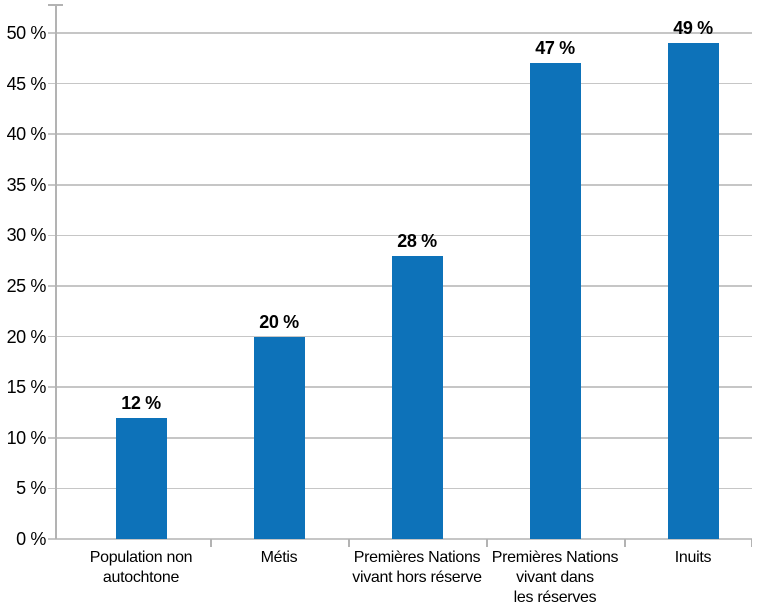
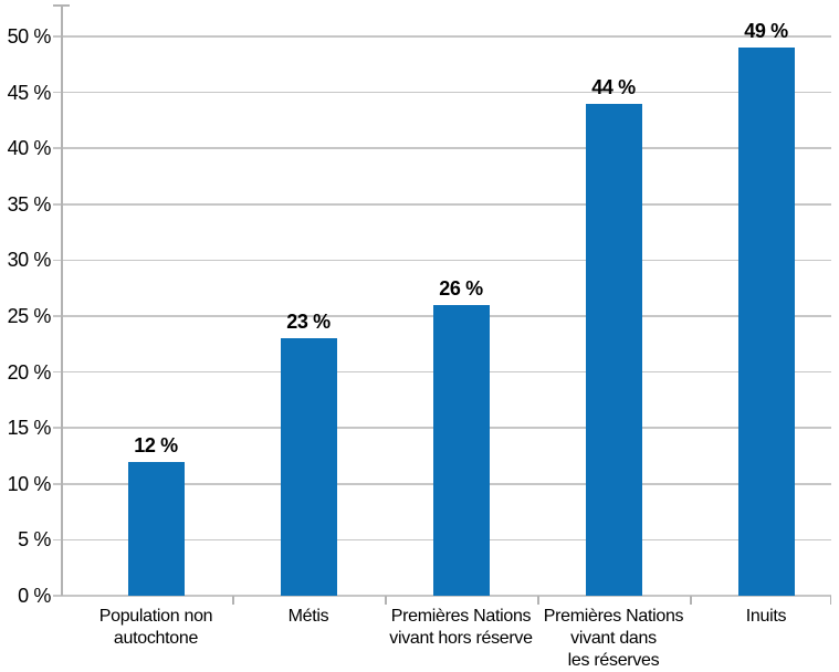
Métis: 20 -> 23
Premières Nations vivant hors réserve: 28 -> 26
Premières Nations vivant dans les réserves: 47 -> 44
